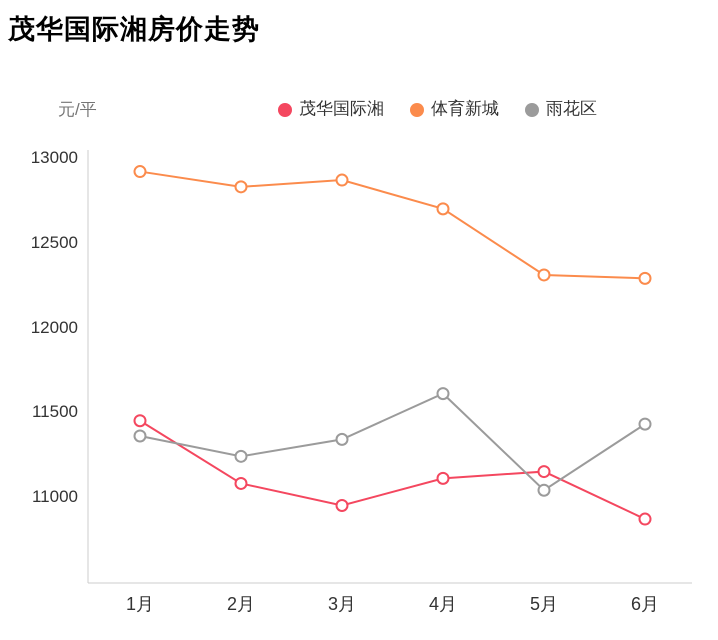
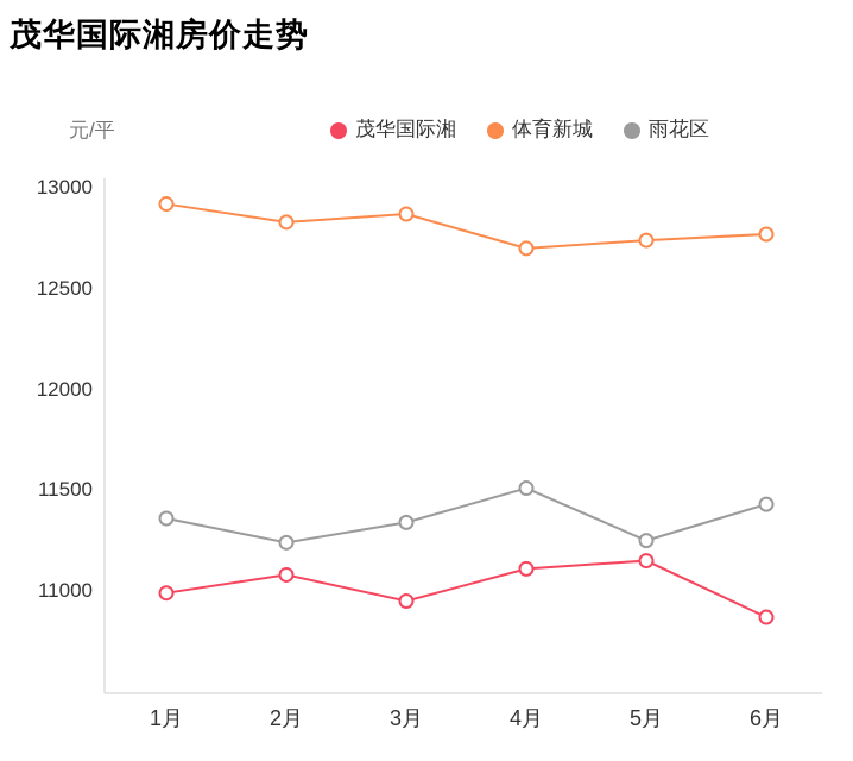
茂华国际湘/1月: 11450 -> 10990
雨花区/4月: 11610 -> 11510
体育新城/5月: 12310 -> 12740
雨花区/5月: 11040 -> 11250
体育新城/6月: 12290 -> 12770
